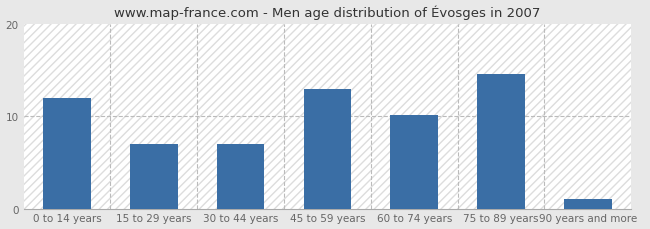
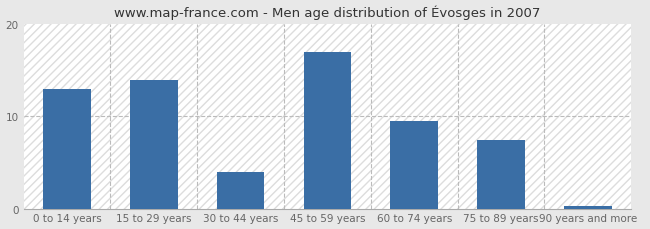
0 to 14 years: 12.0 -> 13.0
15 to 29 years: 7.0 -> 14.0
30 to 44 years: 7.0 -> 4.0
45 to 59 years: 13.0 -> 17.0
60 to 74 years: 10.2 -> 9.5
75 to 89 years: 14.6 -> 7.5
90 years and more: 1.0 -> 0.3
